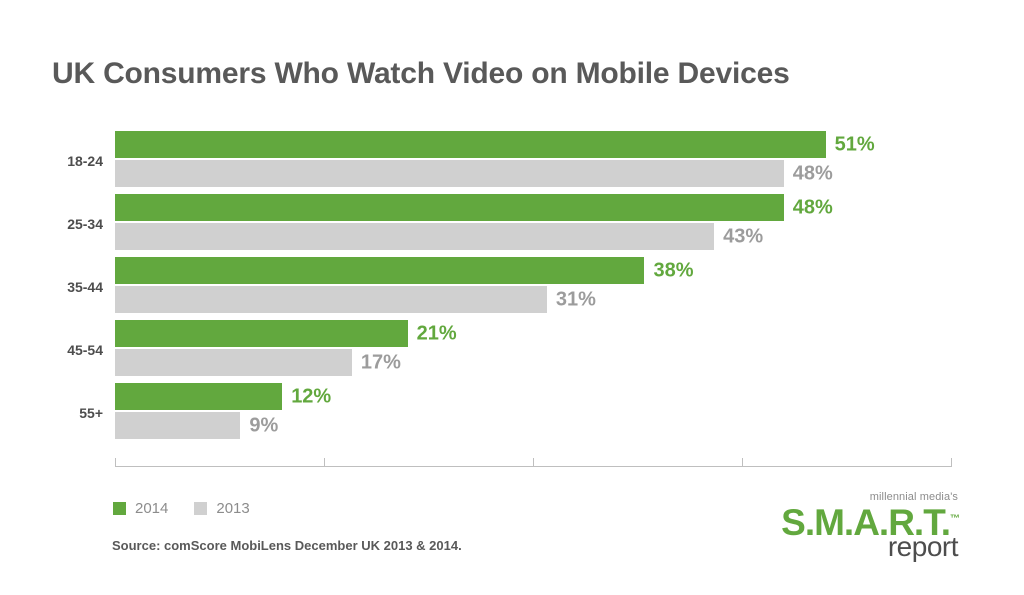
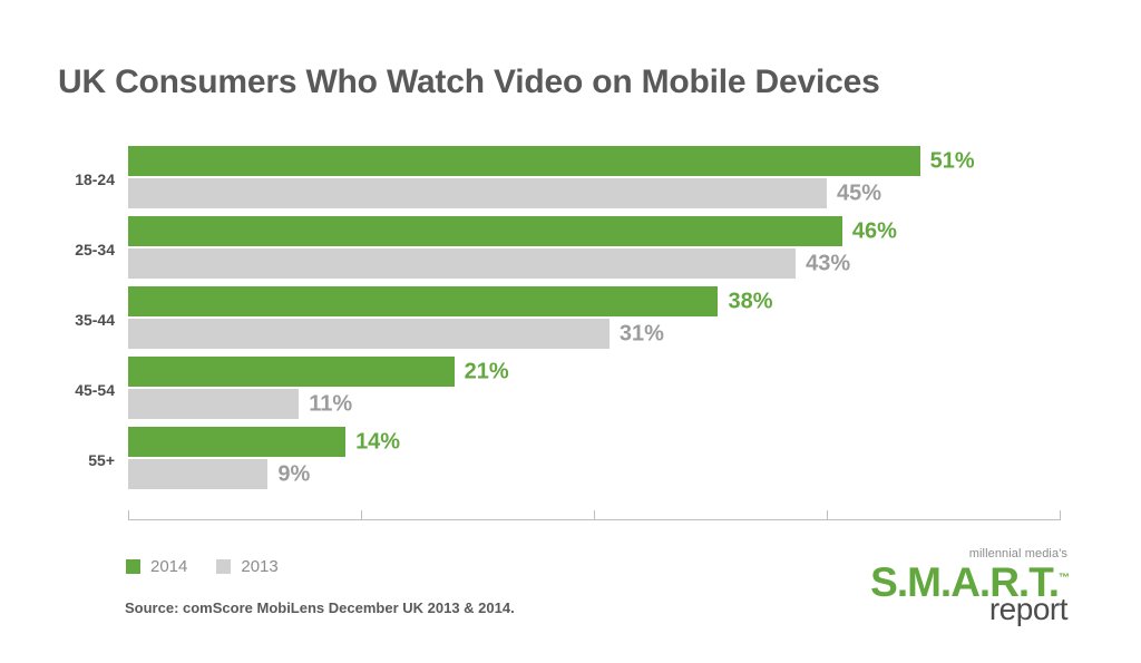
2013/18-24: 48% -> 45%
2014/25-34: 48% -> 46%
2013/45-54: 17% -> 11%
2014/55+: 12% -> 14%
